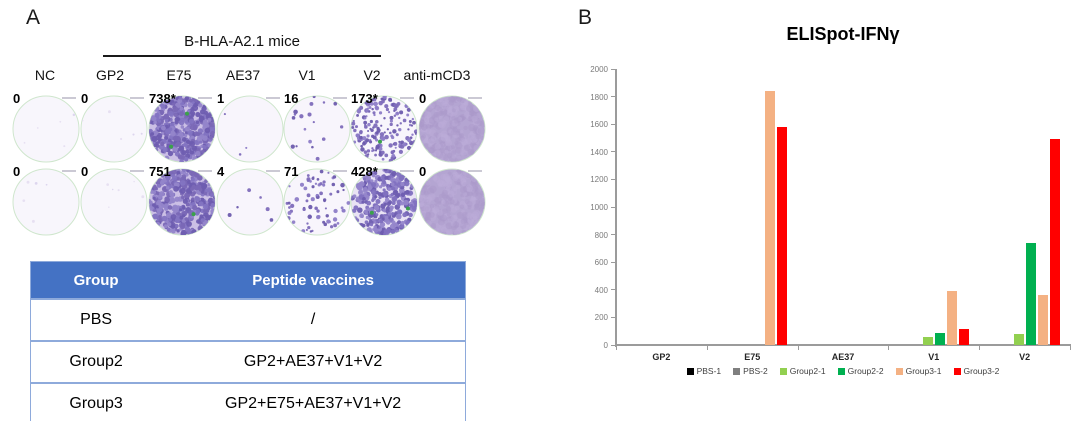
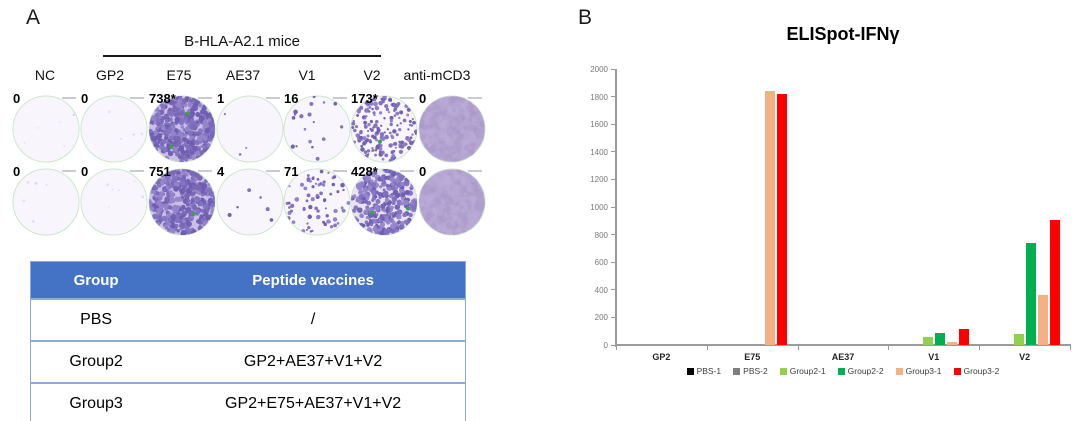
Group3-2/E75: 1580 -> 1820
Group3-1/V1: 390 -> 20
Group3-2/V2: 1490 -> 900
